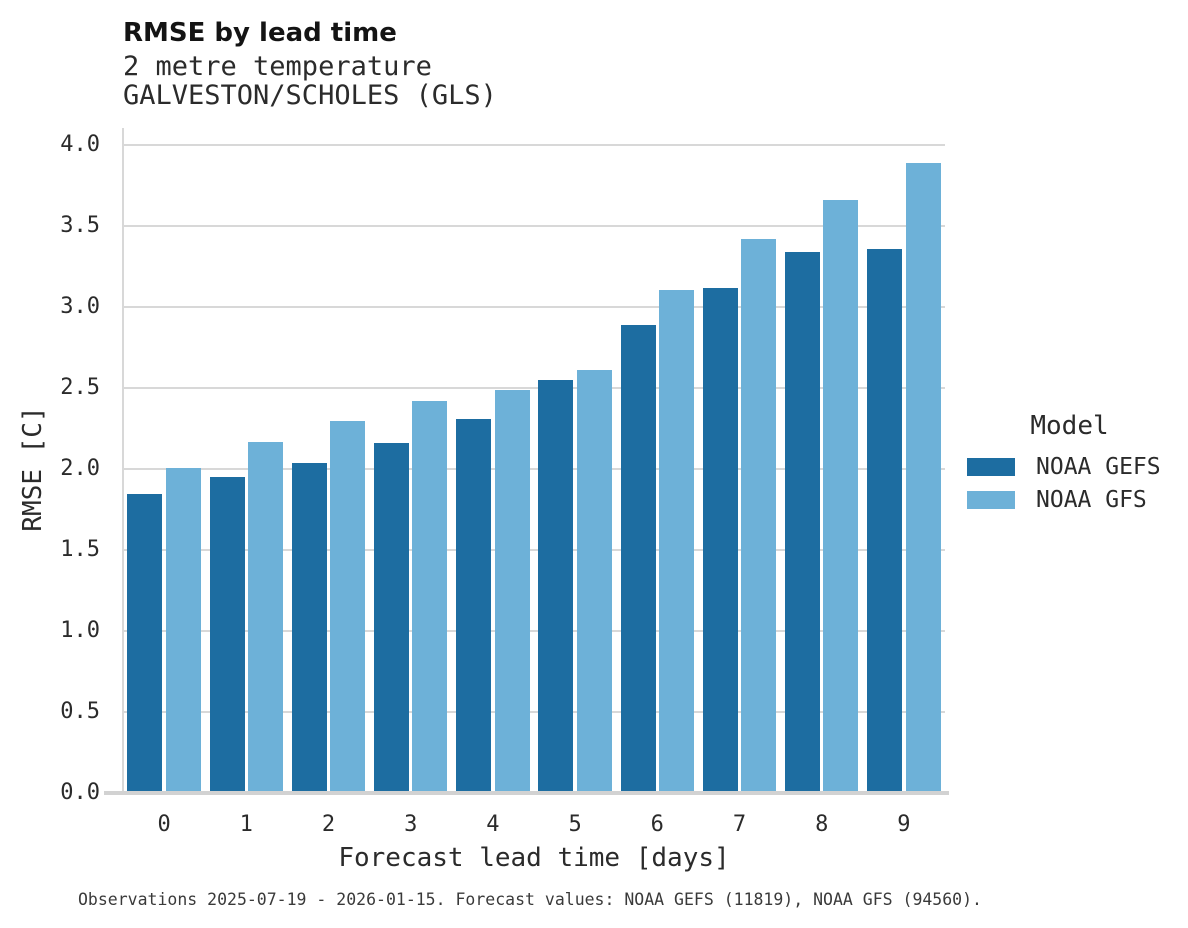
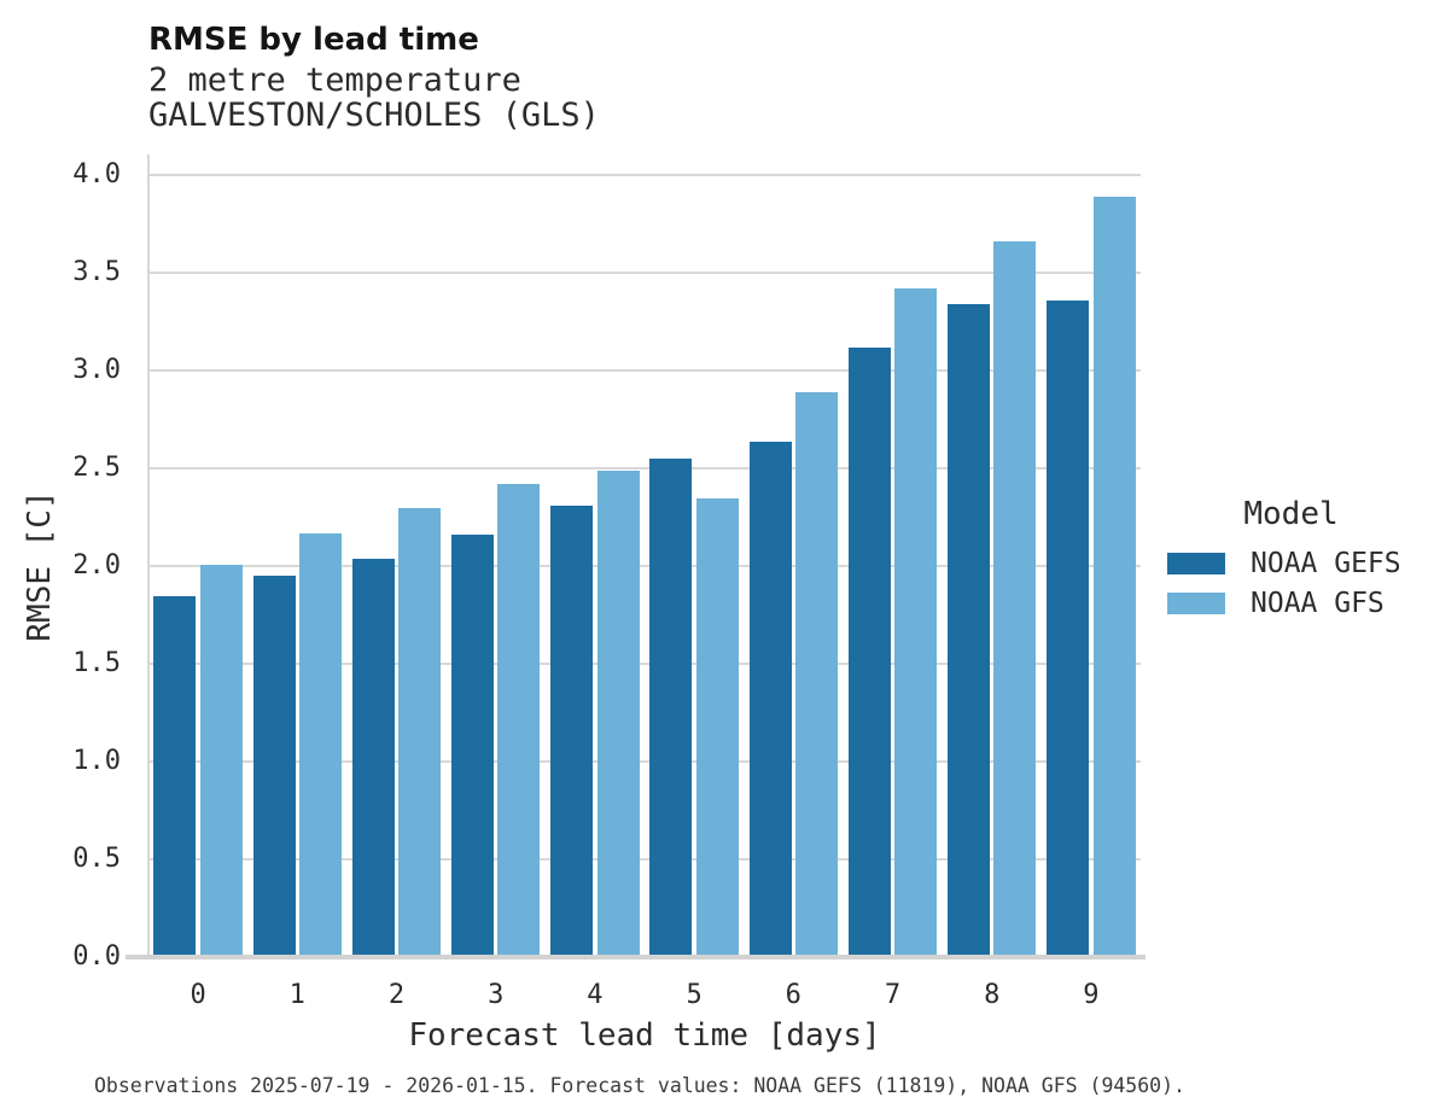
NOAA GFS/5: 2.61 -> 2.35
NOAA GEFS/6: 2.89 -> 2.64
NOAA GFS/6: 3.11 -> 2.89
